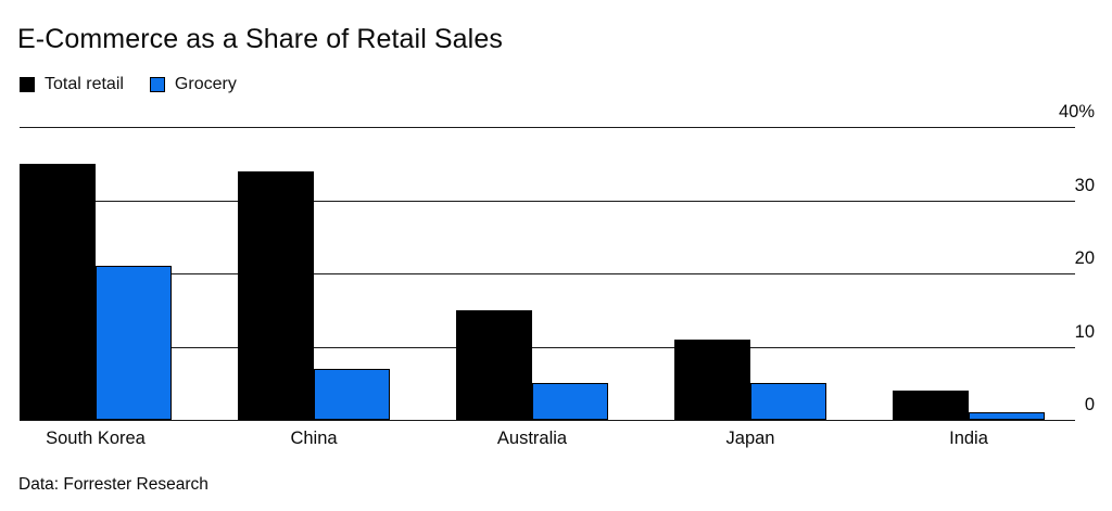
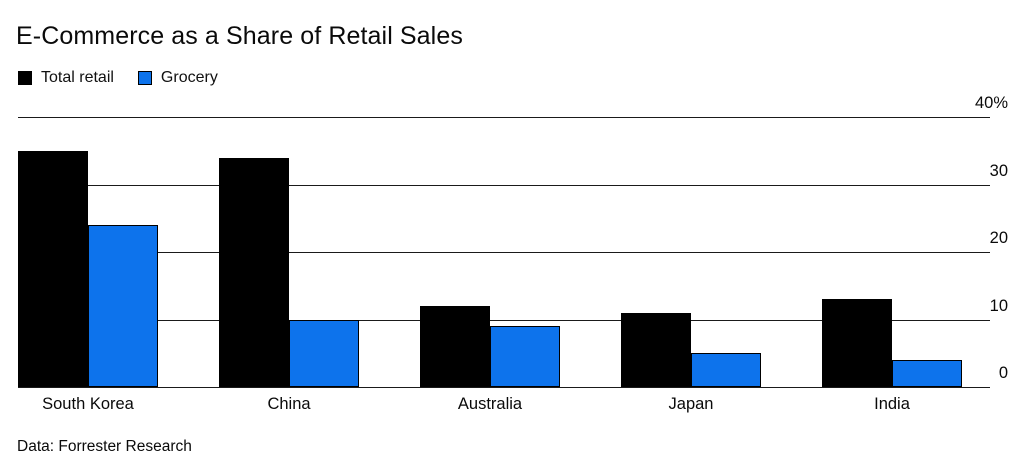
Grocery/South Korea: 21% -> 24%
Grocery/China: 7% -> 10%
Total retail/Australia: 15% -> 12%
Grocery/Australia: 5% -> 9%
Total retail/India: 4% -> 13%
Grocery/India: 1% -> 4%
